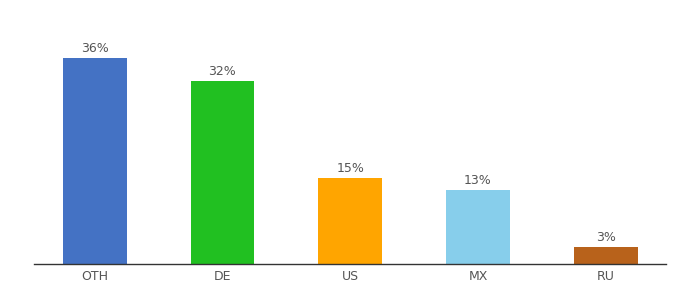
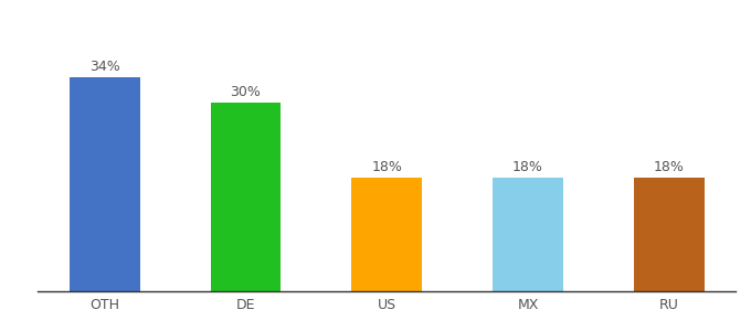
OTH: 36% -> 34%
DE: 32% -> 30%
US: 15% -> 18%
MX: 13% -> 18%
RU: 3% -> 18%
